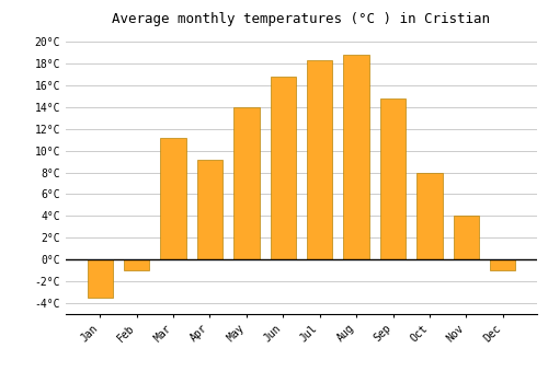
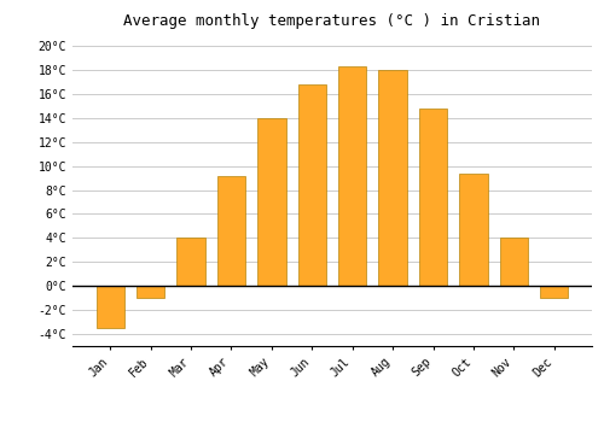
Mar: 11.2°C -> 4.0°C
Aug: 18.8°C -> 18.0°C
Oct: 8.0°C -> 9.4°C
